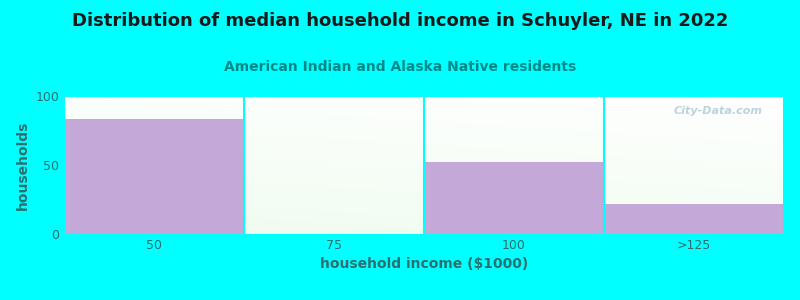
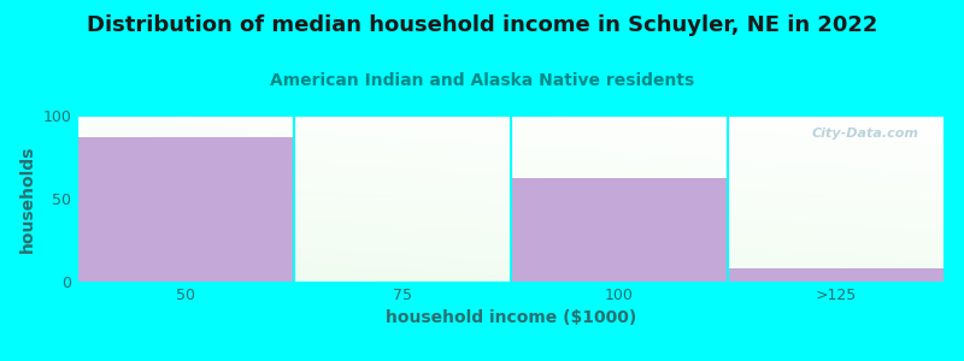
50: 83 -> 87
100: 52 -> 62
>125: 22 -> 8
